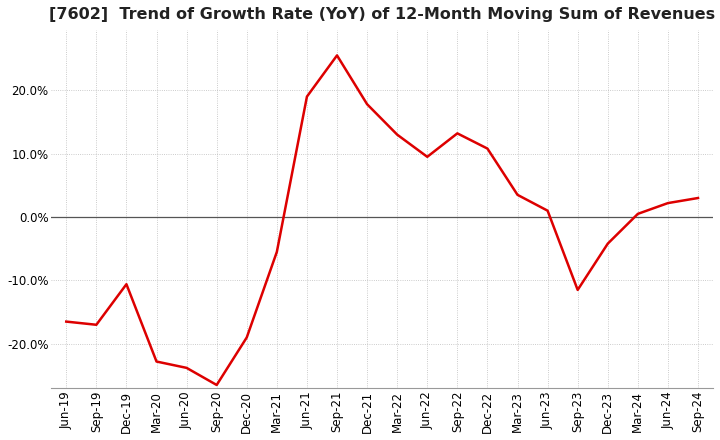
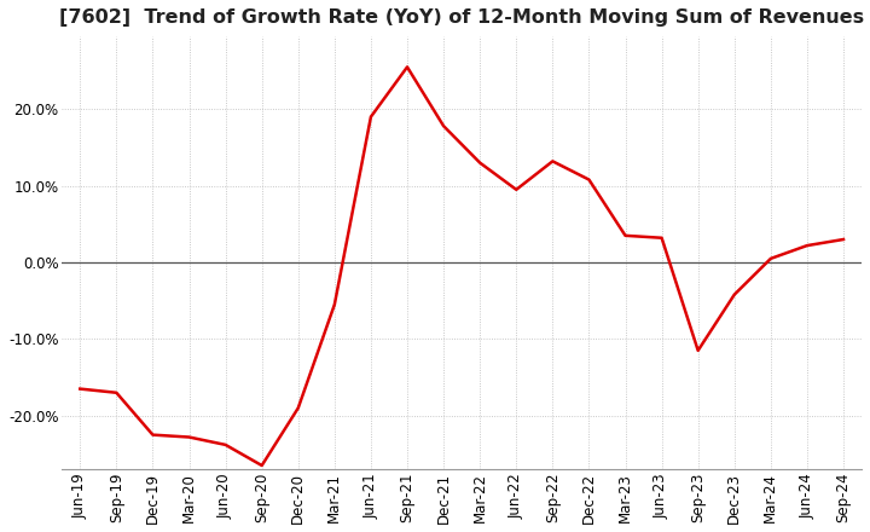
Dec-19: -10.6% -> -22.5%
Jun-23: 1.0% -> 3.2%
